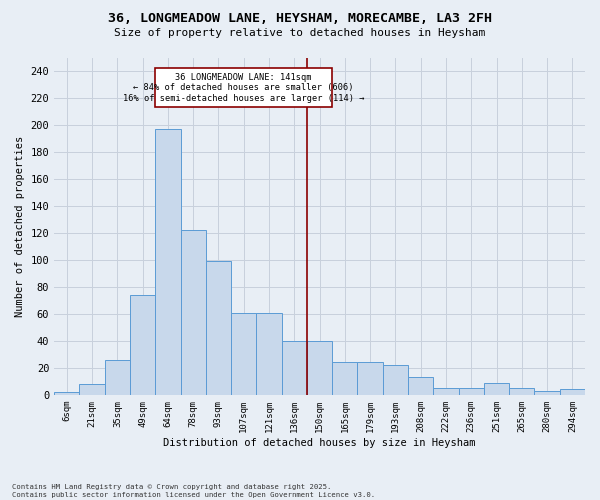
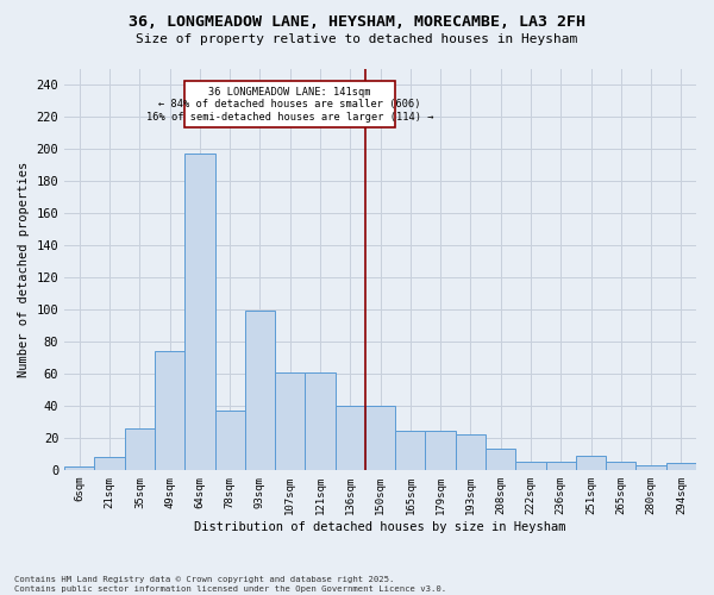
78sqm: 122 -> 37
